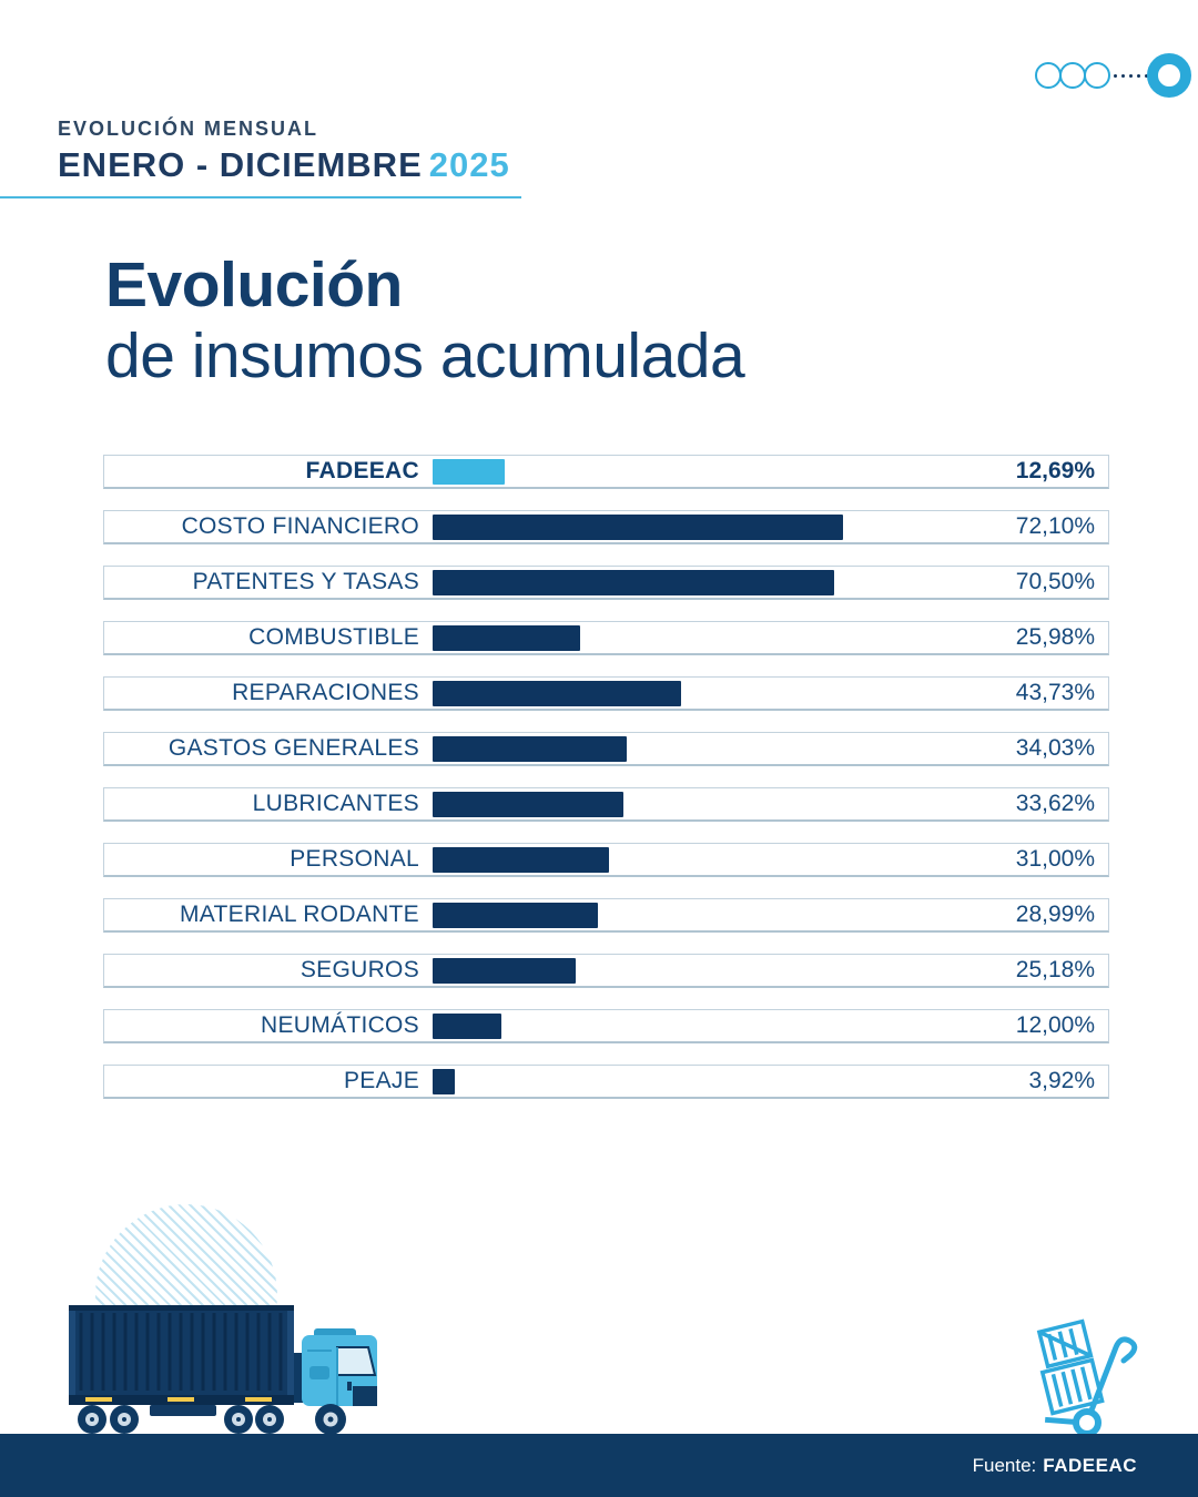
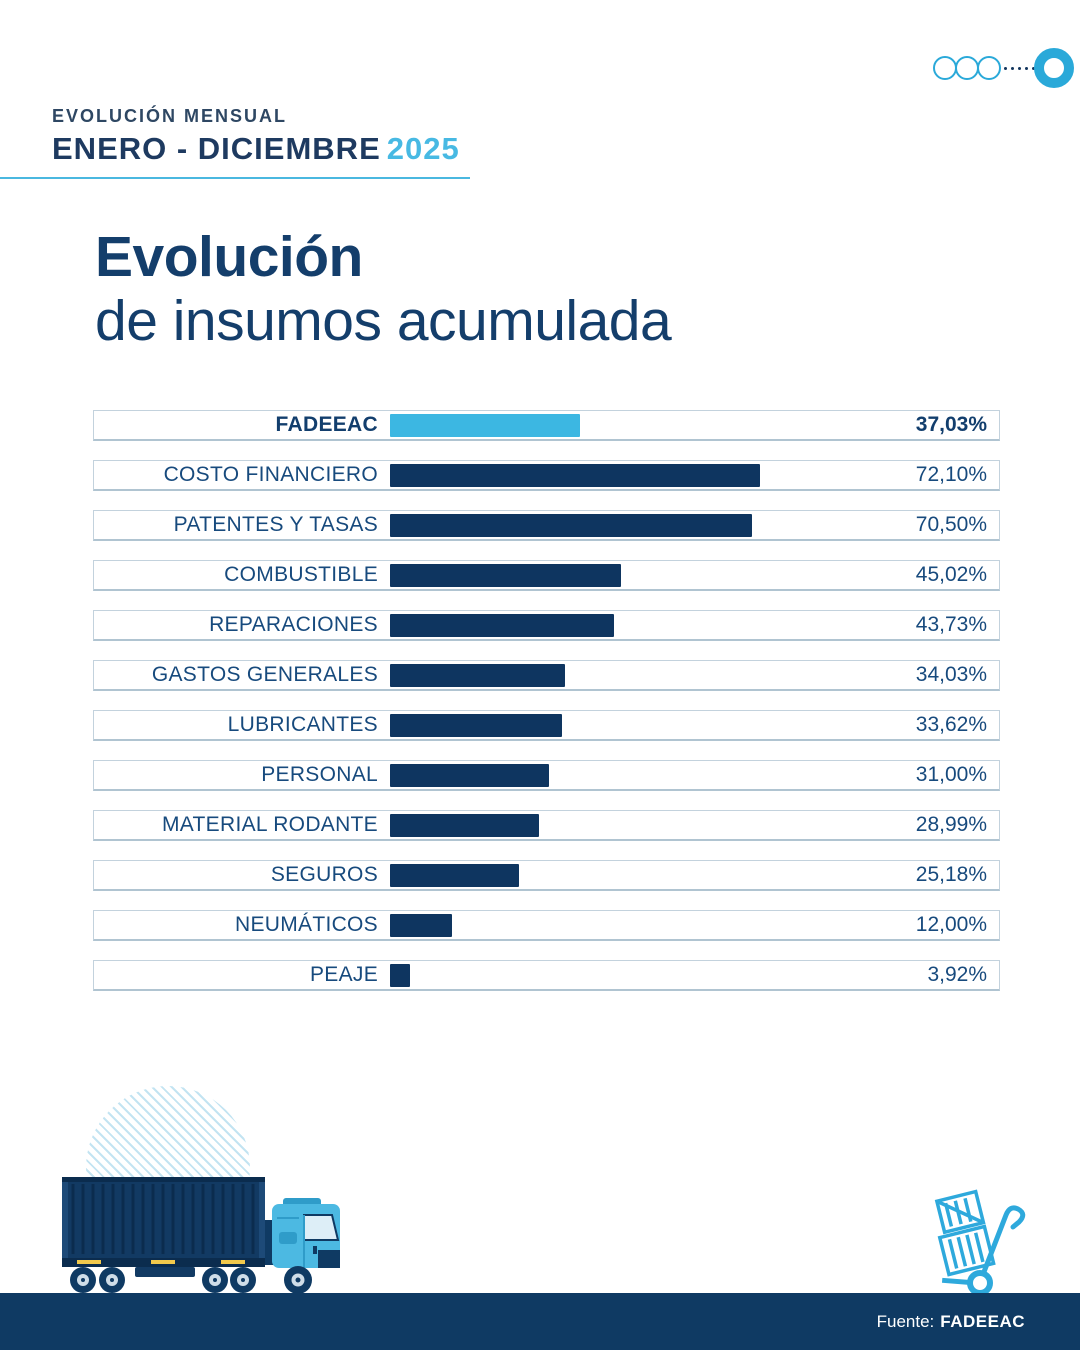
FADEEAC: 12,69% -> 37,03%
COMBUSTIBLE: 25,98% -> 45,02%
